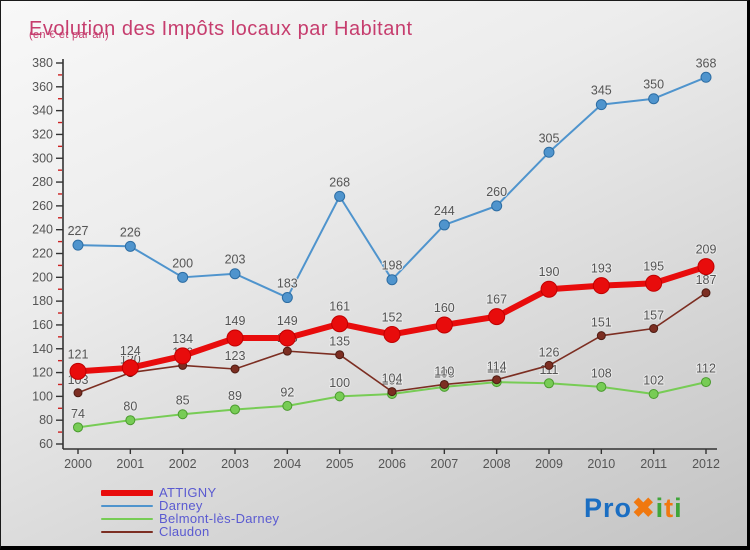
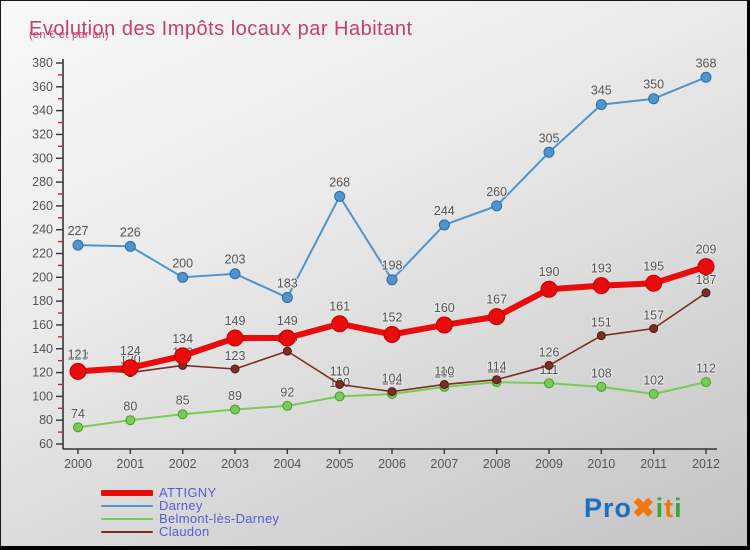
Claudon/2000: 103 -> 123
Claudon/2005: 135 -> 110
